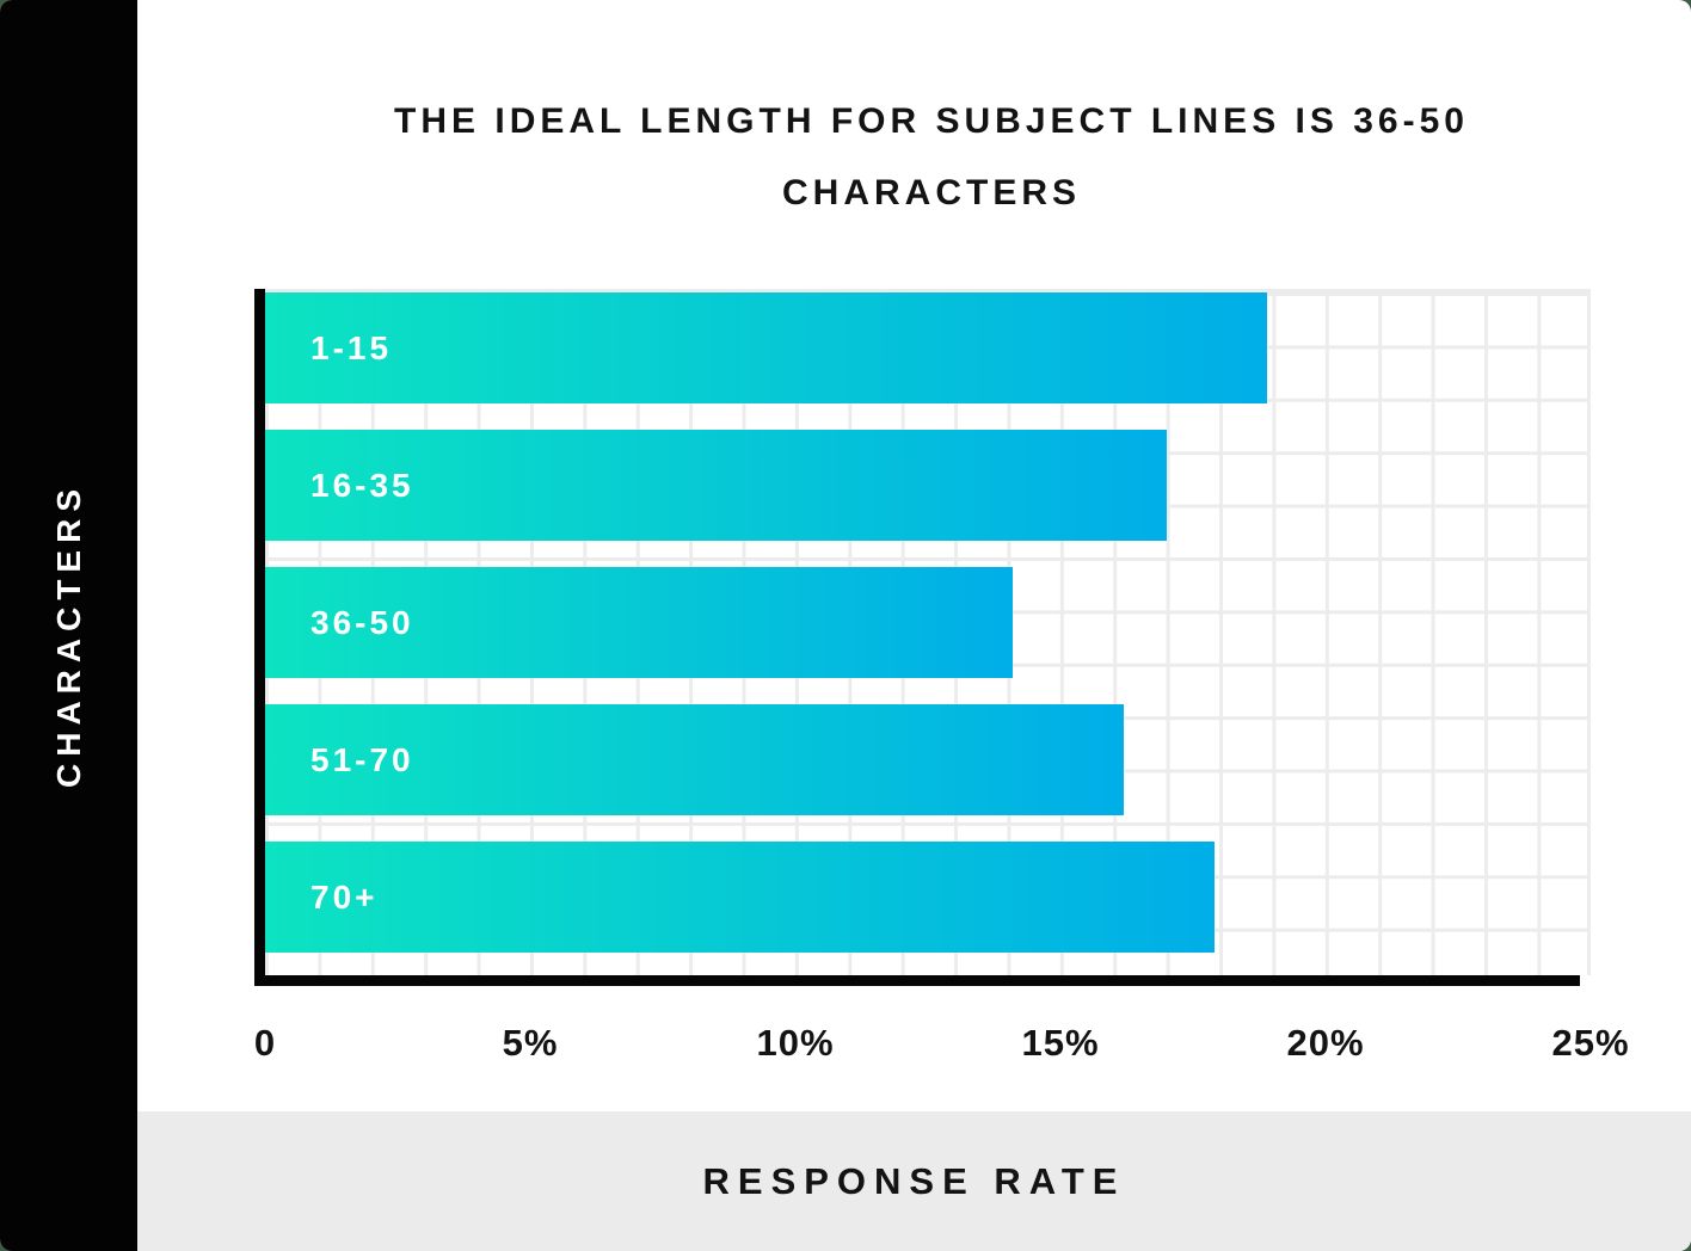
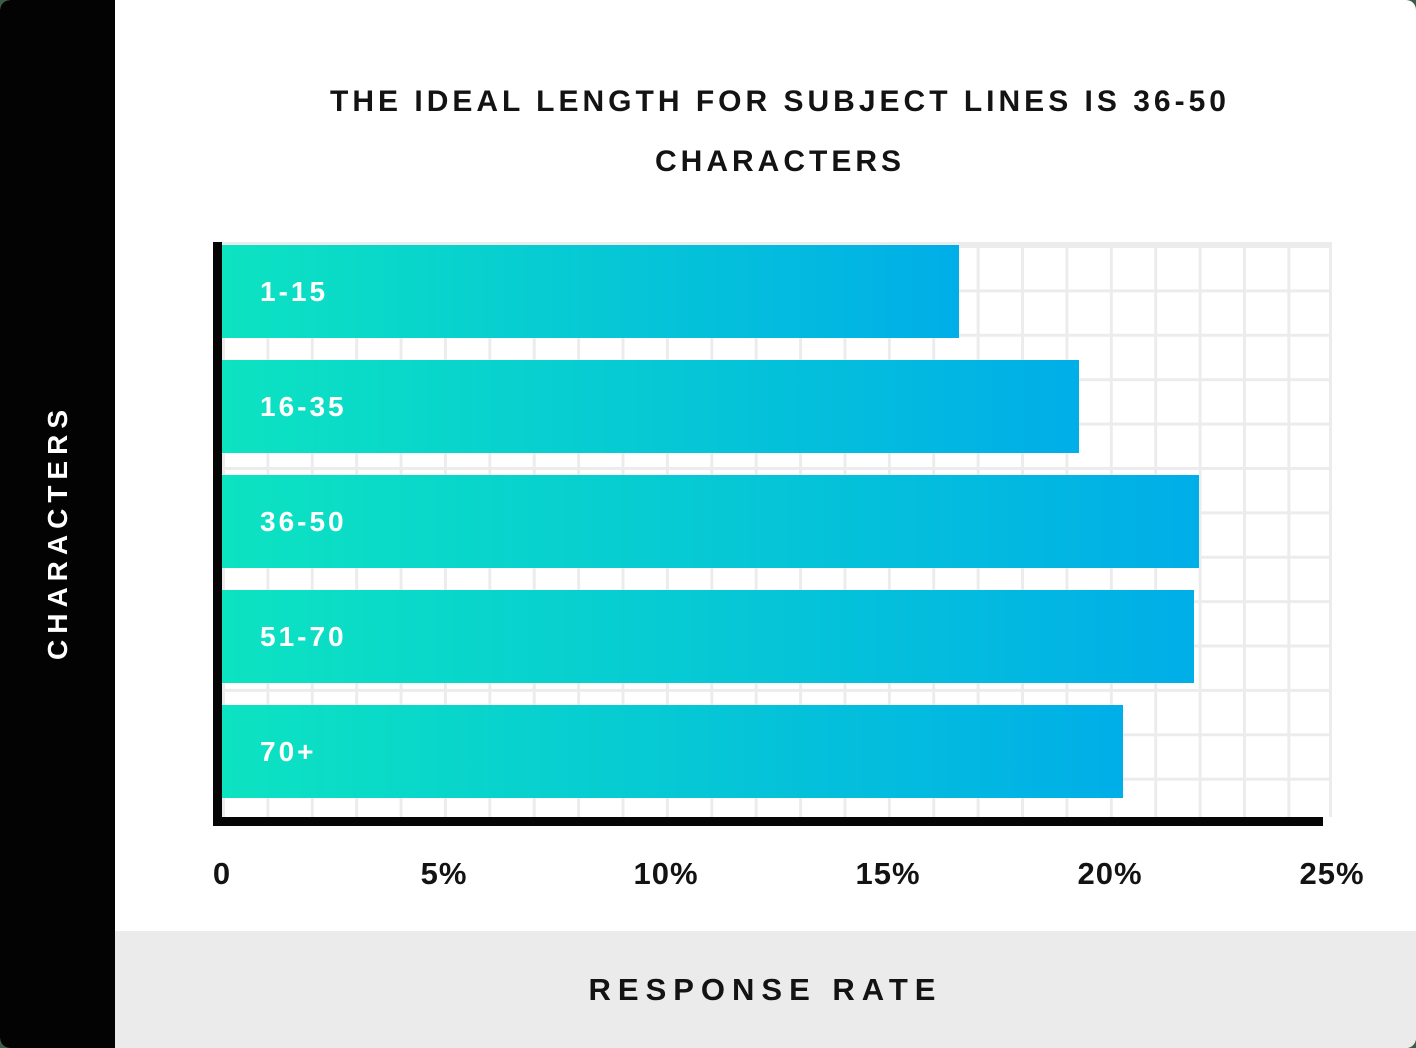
1-15: 18.9% -> 16.6%
16-35: 17.0% -> 19.3%
36-50: 14.1% -> 22.0%
51-70: 16.2% -> 21.9%
70+: 17.9% -> 20.3%
